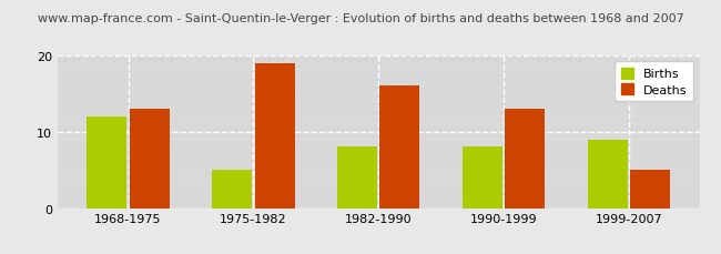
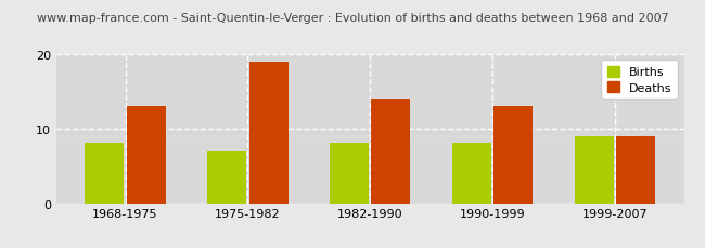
Births/1968-1975: 12 -> 8
Births/1975-1982: 5 -> 7
Deaths/1982-1990: 16 -> 14
Deaths/1999-2007: 5 -> 9
